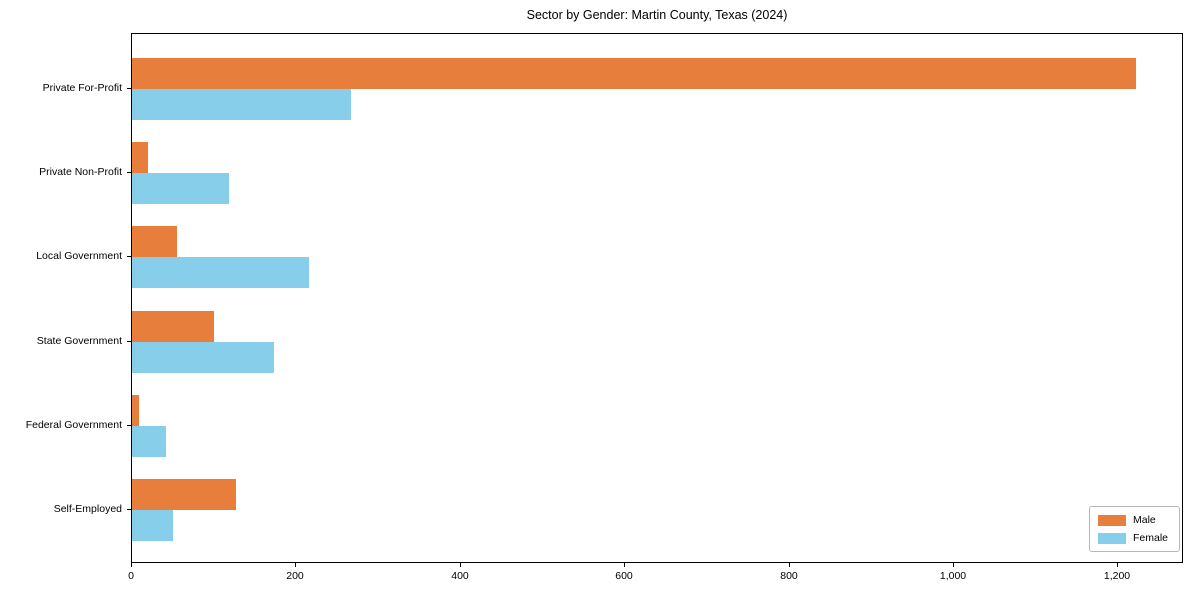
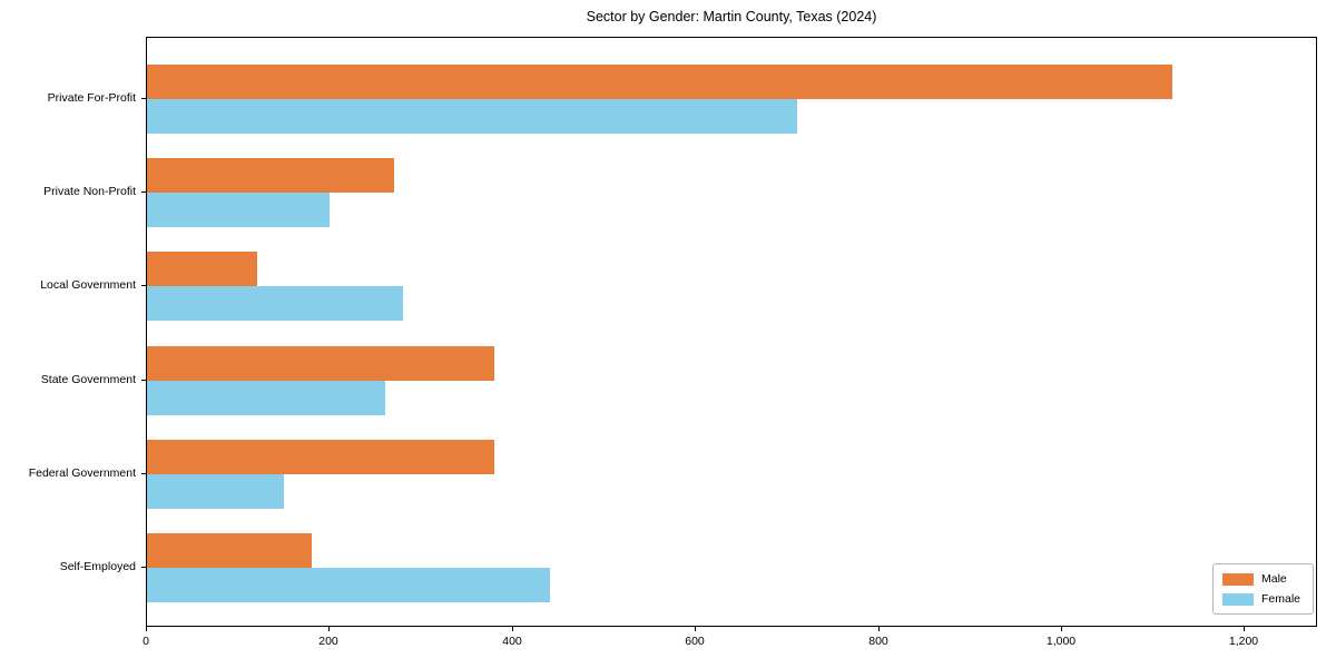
Male/Private For-Profit: 1220 -> 1120
Female/Private For-Profit: 270 -> 710
Male/Private Non-Profit: 20 -> 270
Female/Private Non-Profit: 120 -> 200
Male/Local Government: 60 -> 120
Female/Local Government: 220 -> 280
Male/State Government: 100 -> 380
Female/State Government: 170 -> 260
Male/Federal Government: 10 -> 380
Female/Federal Government: 40 -> 150
Male/Self-Employed: 130 -> 180
Female/Self-Employed: 50 -> 440
